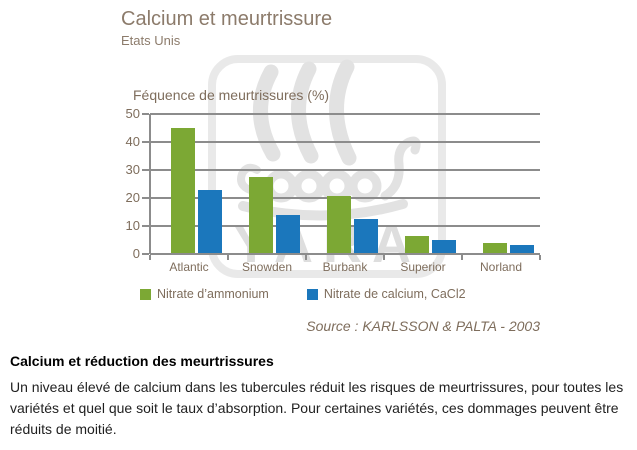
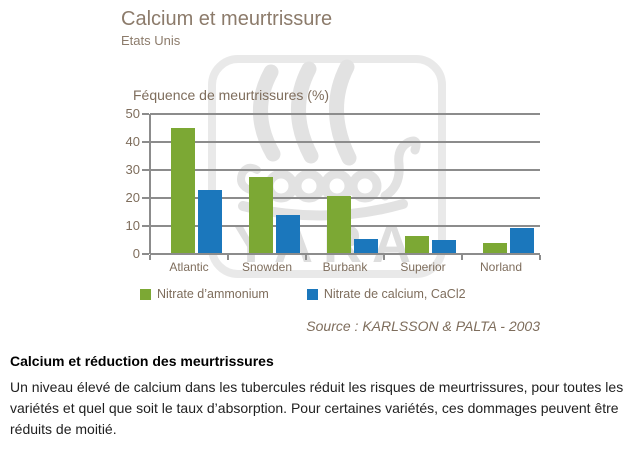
Nitrate de calcium, CaCl2/Burbank: 12 -> 5
Nitrate de calcium, CaCl2/Norland: 3 -> 9
